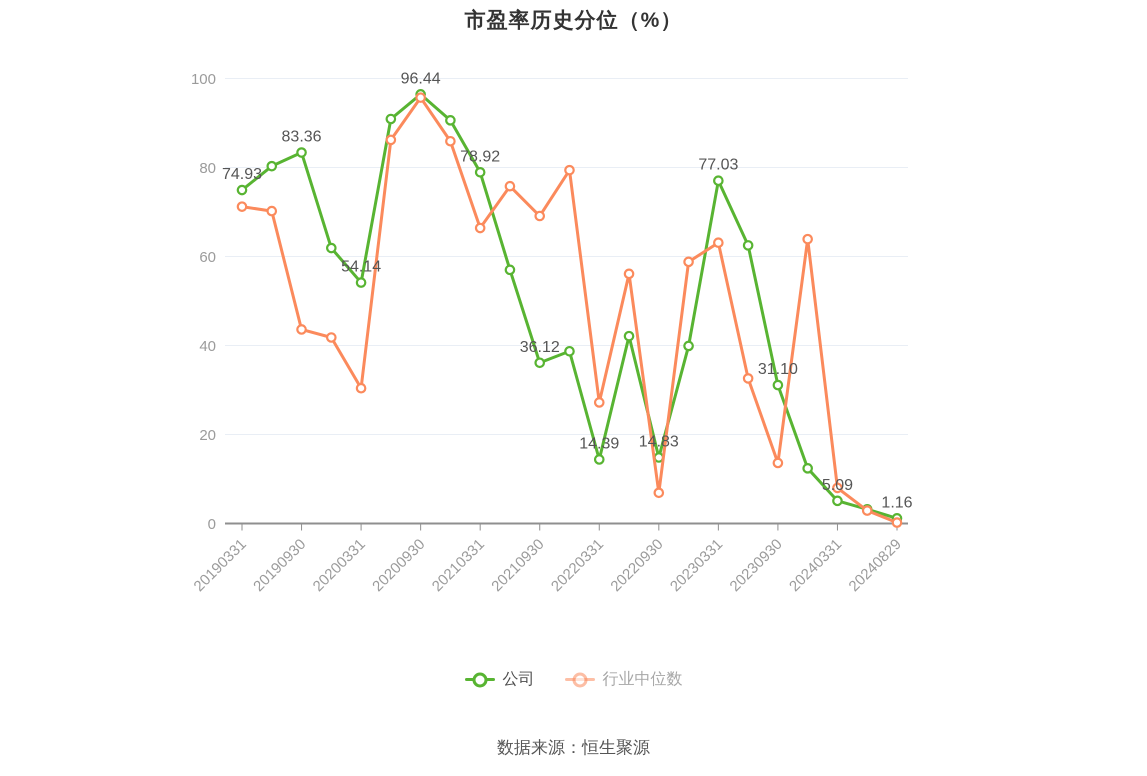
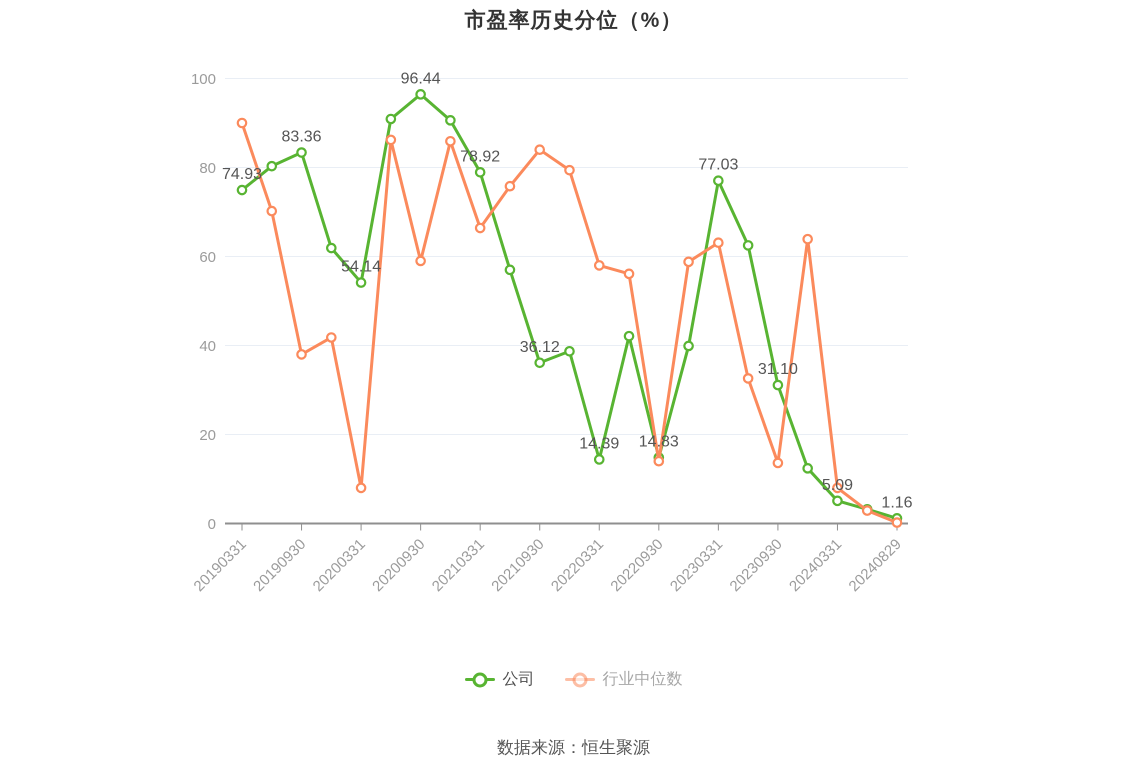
行业中位数/20190331: 71 -> 90
行业中位数/20190930: 44 -> 38
行业中位数/20200331: 30 -> 8
行业中位数/20200930: 96 -> 59
行业中位数/20210930: 69 -> 84
行业中位数/20220331: 27 -> 58
行业中位数/20220930: 7 -> 14
